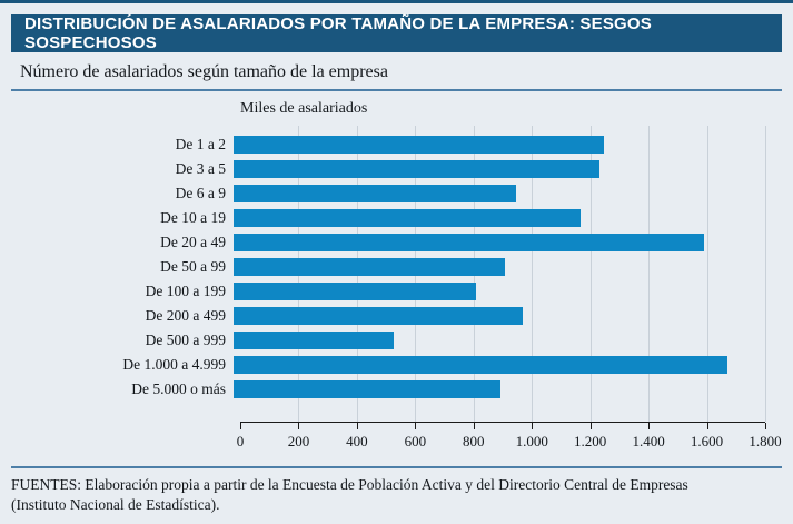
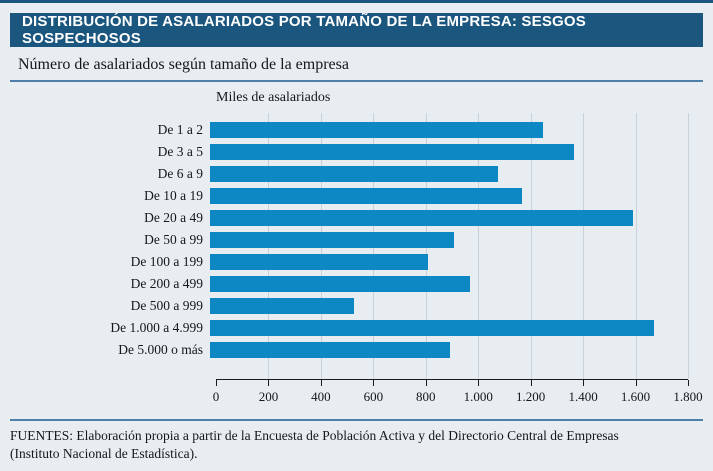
De 3 a 5: 1260 -> 1390
De 6 a 9: 970 -> 1100
